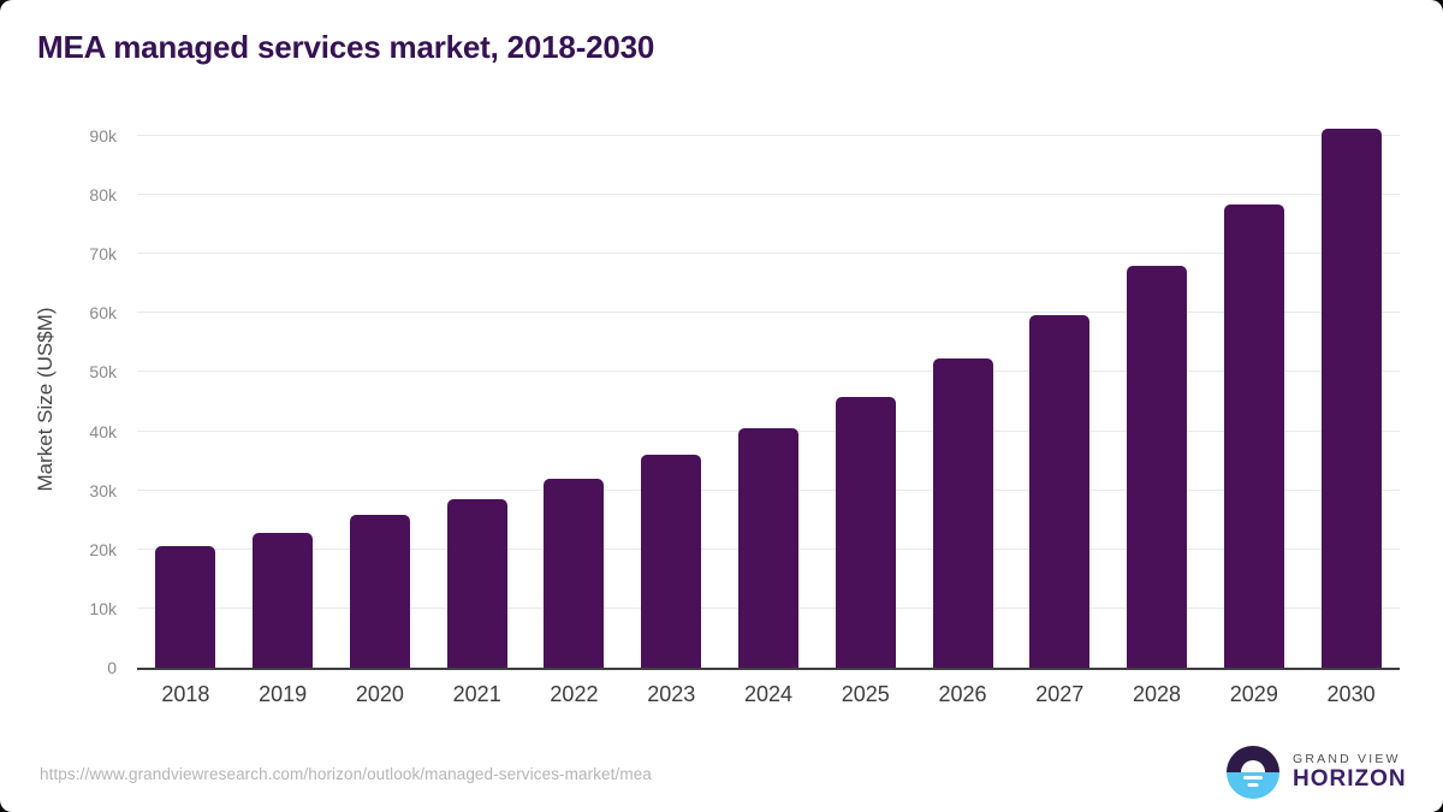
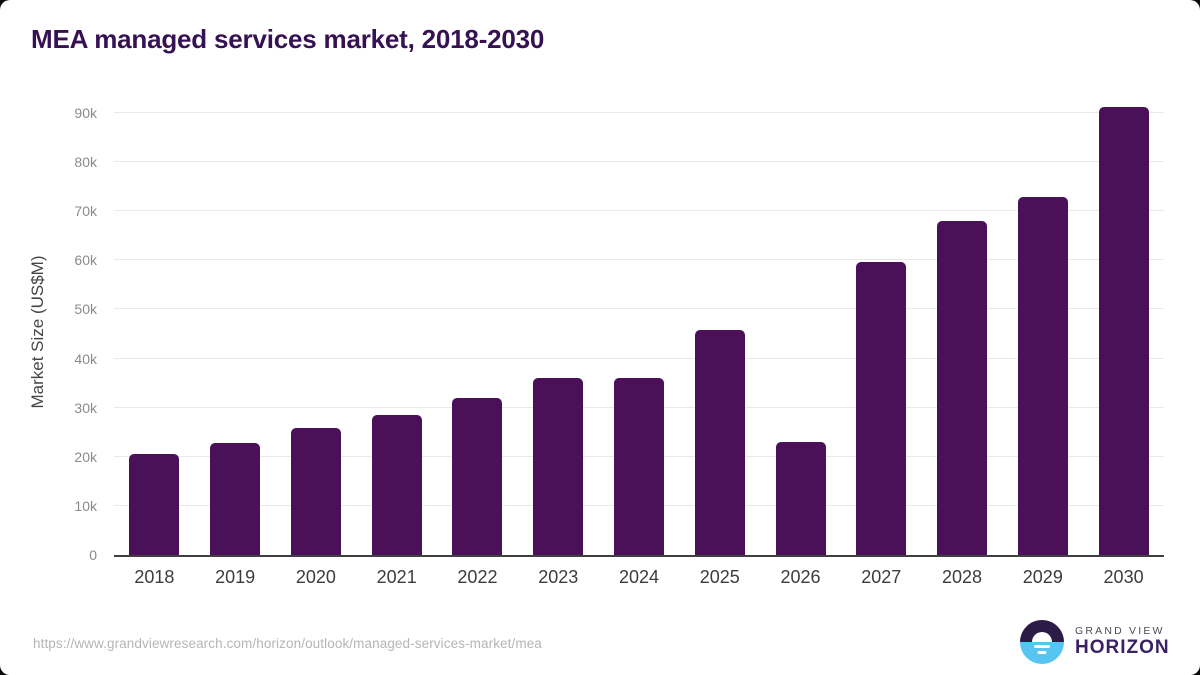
2024: 41k -> 36k
2026: 52k -> 23k
2029: 78k -> 73k
